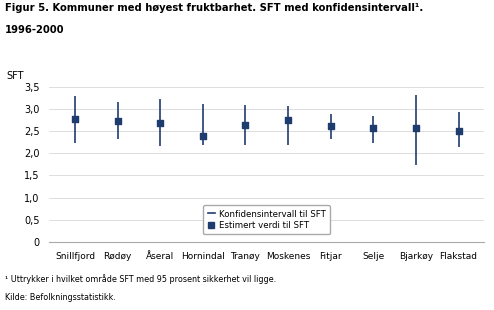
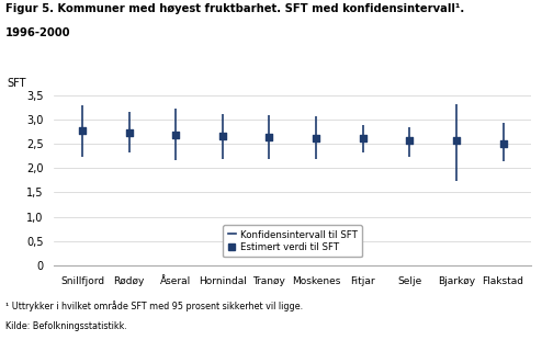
Hornindal: 2,40 -> 2,65
Moskenes: 2,75 -> 2,62
